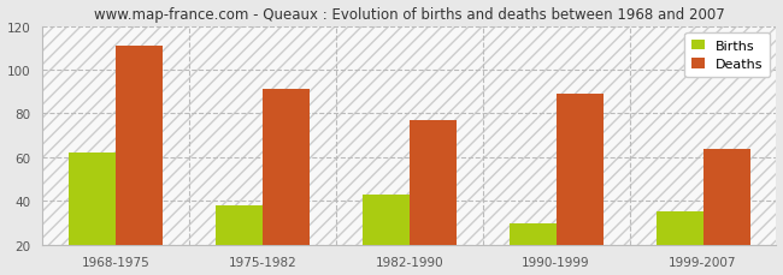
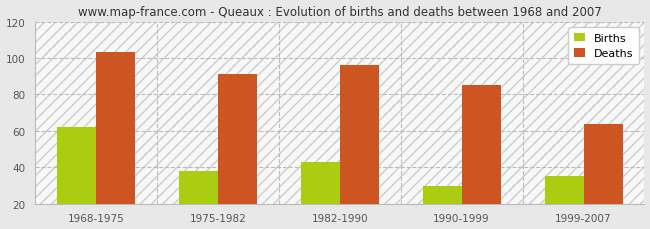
Deaths/1968-1975: 111 -> 103
Deaths/1982-1990: 77 -> 96
Deaths/1990-1999: 89 -> 85
